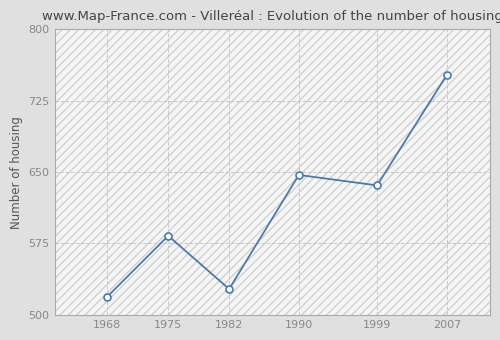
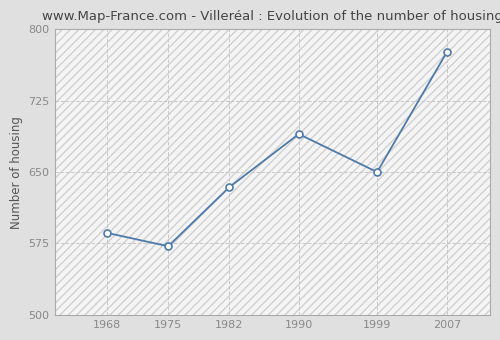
1968: 519 -> 586
1975: 583 -> 572
1982: 527 -> 634
1990: 647 -> 690
1999: 636 -> 650
2007: 752 -> 776
